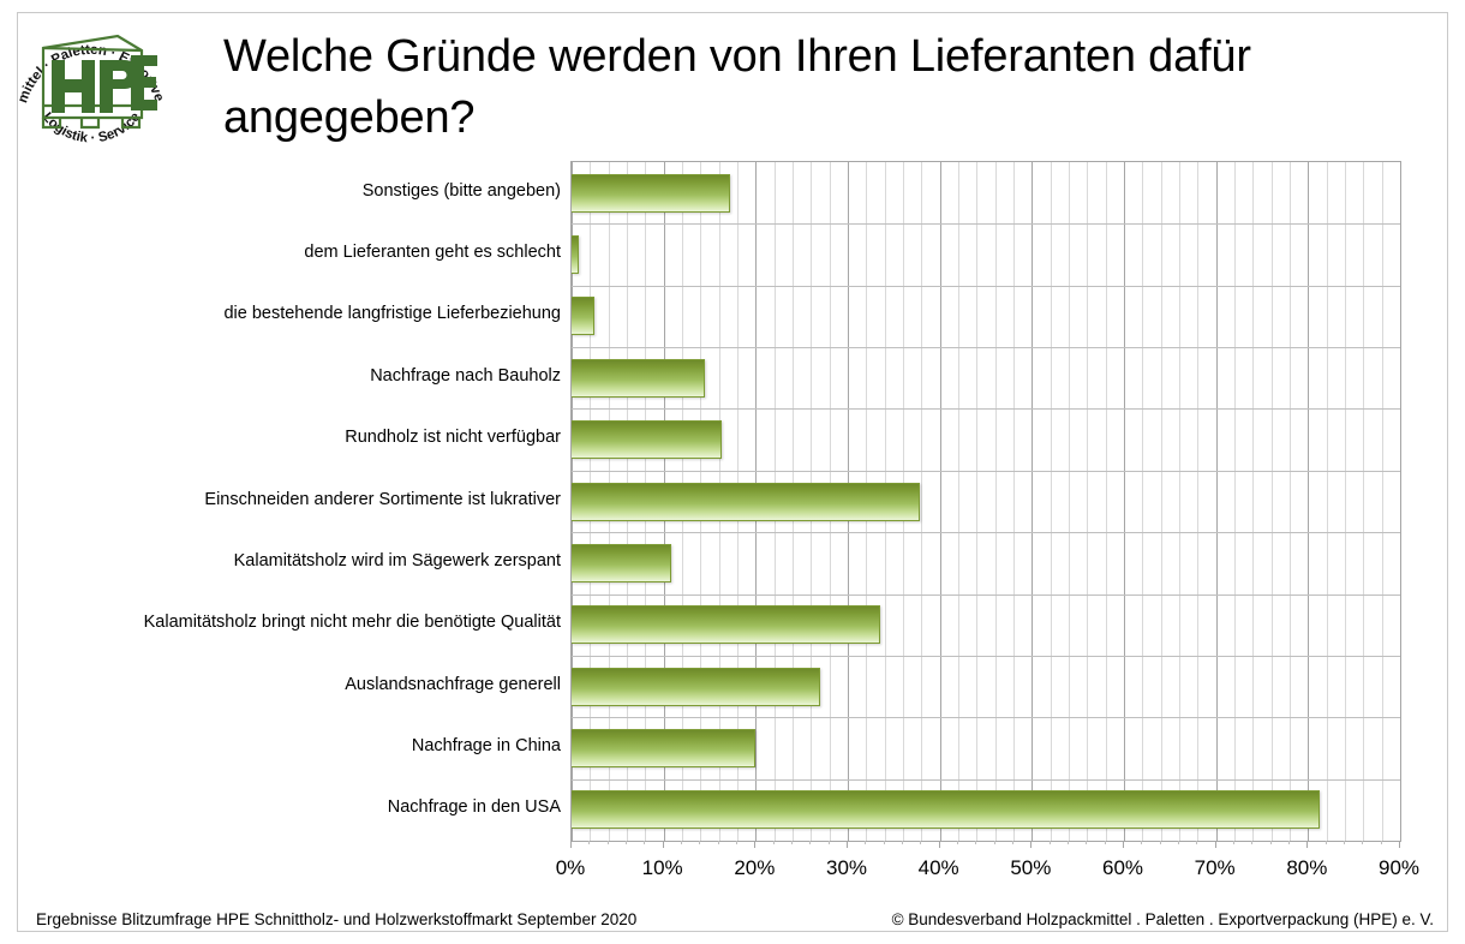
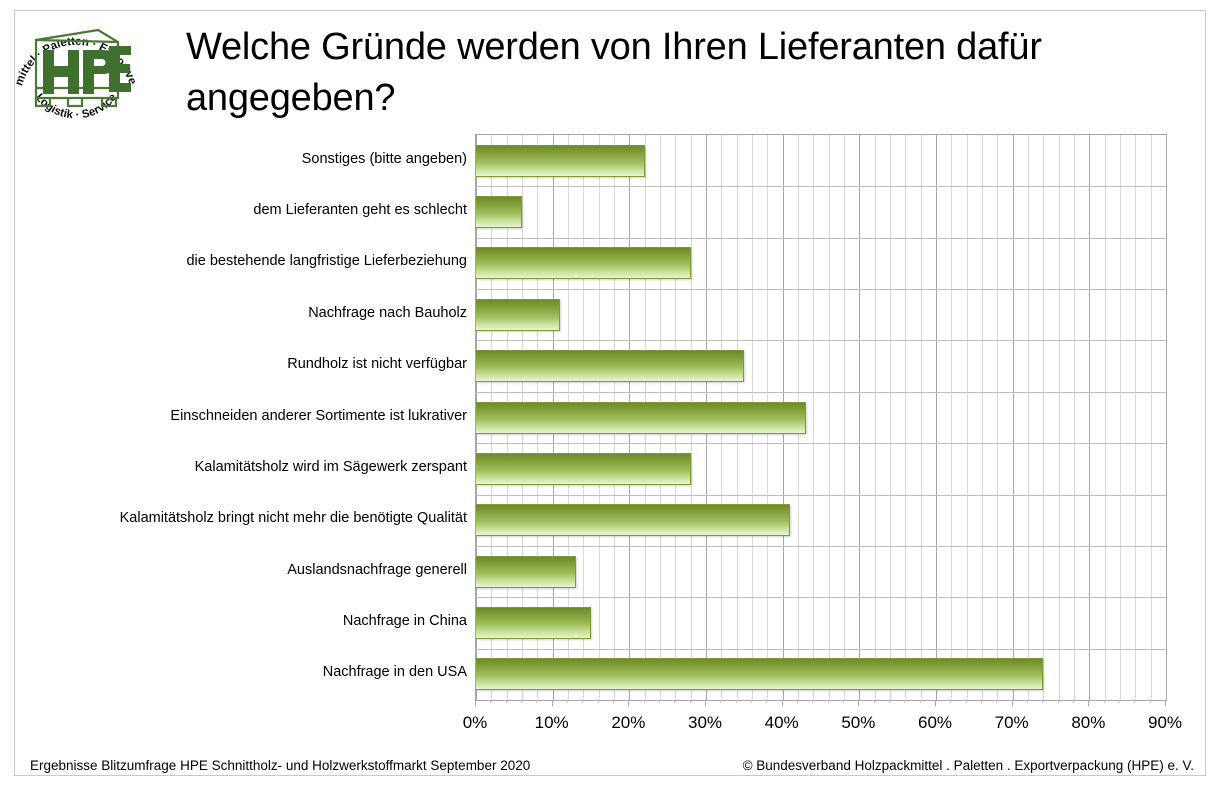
Sonstiges (bitte angeben): 17% -> 22%
dem Lieferanten geht es schlecht: 1% -> 6%
die bestehende langfristige Lieferbeziehung: 2% -> 28%
Nachfrage nach Bauholz: 14% -> 11%
Rundholz ist nicht verfügbar: 16% -> 35%
Einschneiden anderer Sortimente ist lukrativer: 38% -> 43%
Kalamitätsholz wird im Sägewerk zerspant: 11% -> 28%
Kalamitätsholz bringt nicht mehr die benötigte Qualität: 34% -> 41%
Auslandsnachfrage generell: 27% -> 13%
Nachfrage in China: 20% -> 15%
Nachfrage in den USA: 81% -> 74%
